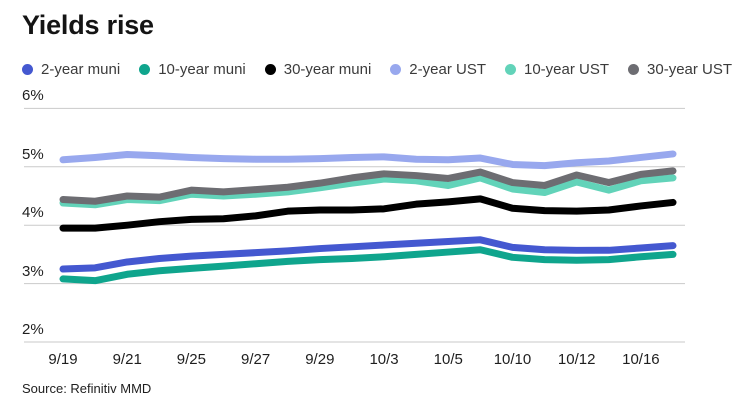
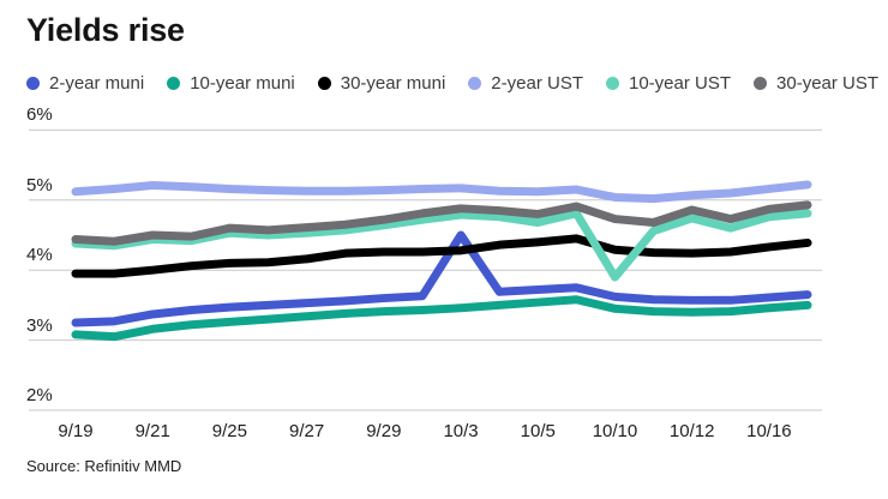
2-year muni/10/3: 3.7% -> 4.5%
10-year UST/10/10: 4.6% -> 3.9%
